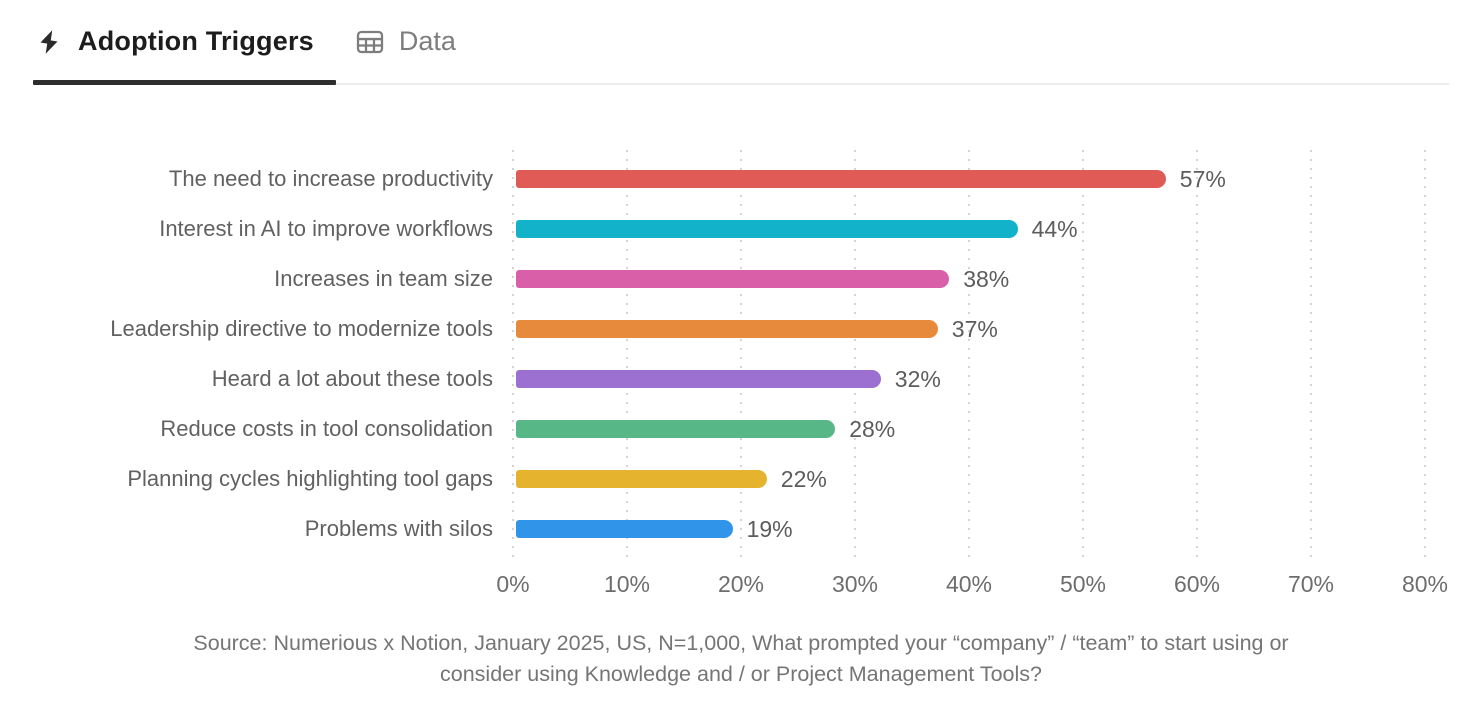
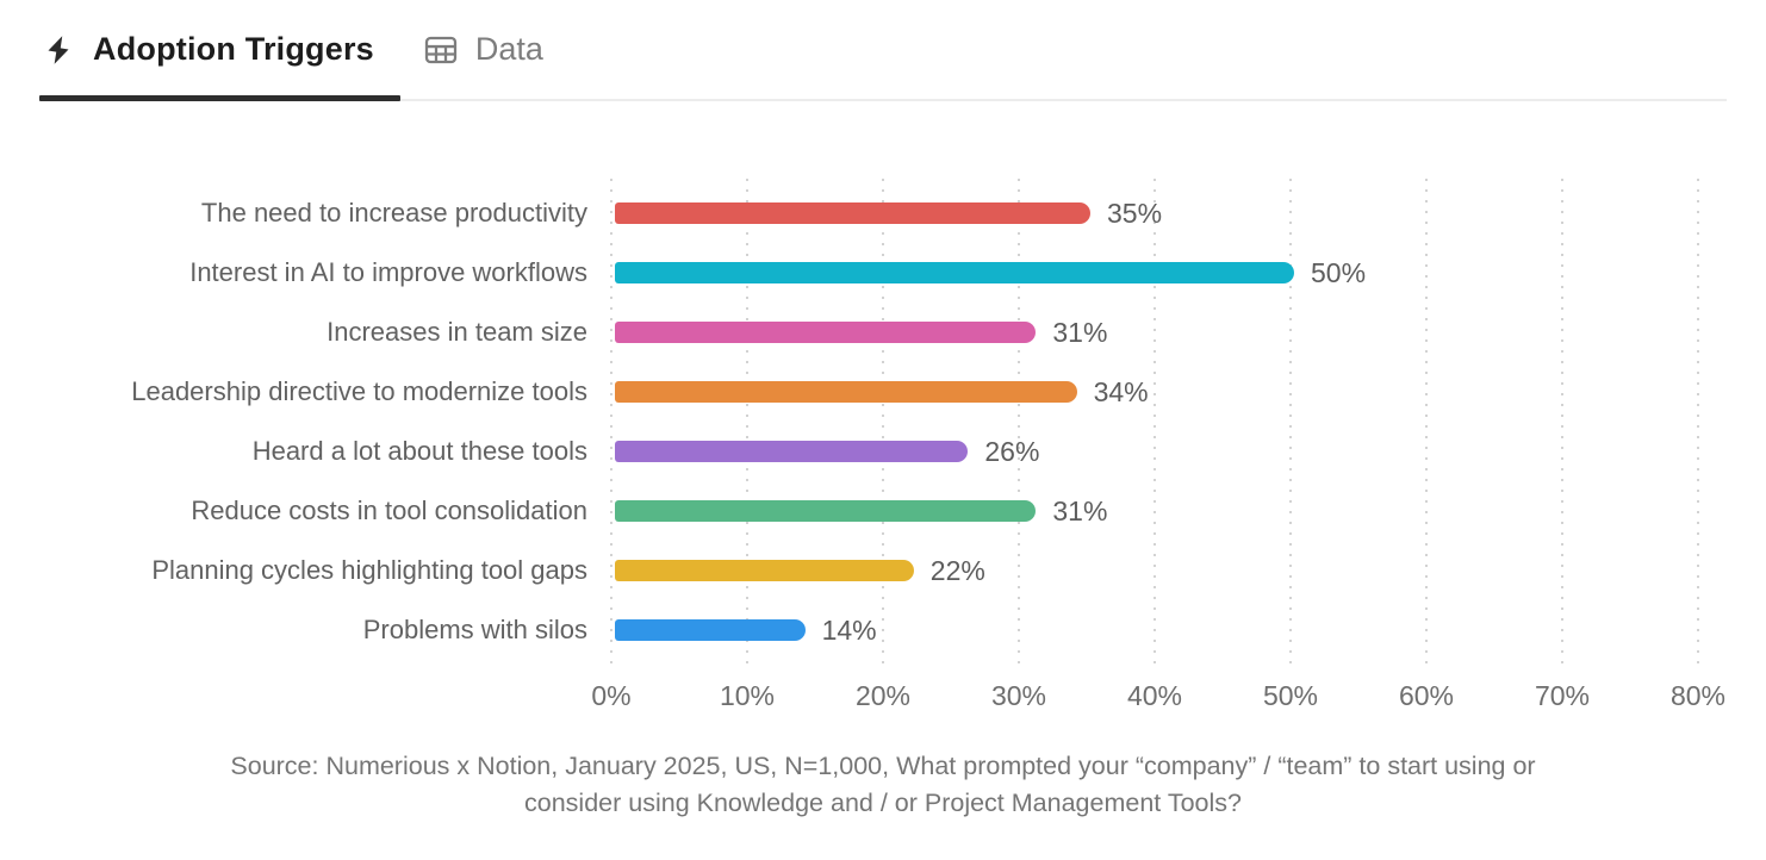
The need to increase productivity: 57% -> 35%
Interest in AI to improve workflows: 44% -> 50%
Increases in team size: 38% -> 31%
Leadership directive to modernize tools: 37% -> 34%
Heard a lot about these tools: 32% -> 26%
Reduce costs in tool consolidation: 28% -> 31%
Problems with silos: 19% -> 14%
